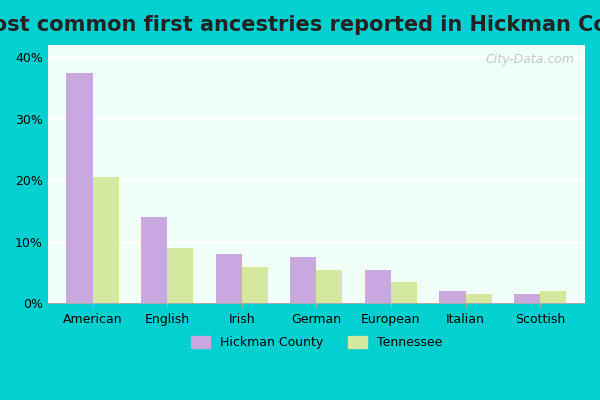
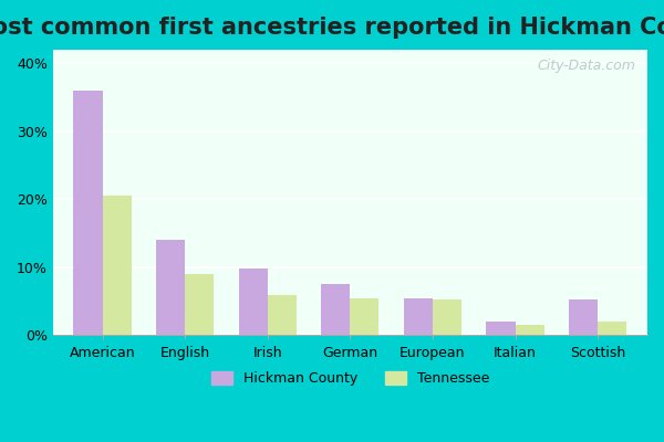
Hickman County/American: 37.5% -> 36.0%
Hickman County/Irish: 8.0% -> 9.8%
Tennessee/European: 3.5% -> 5.2%
Hickman County/Scottish: 1.5% -> 5.2%
